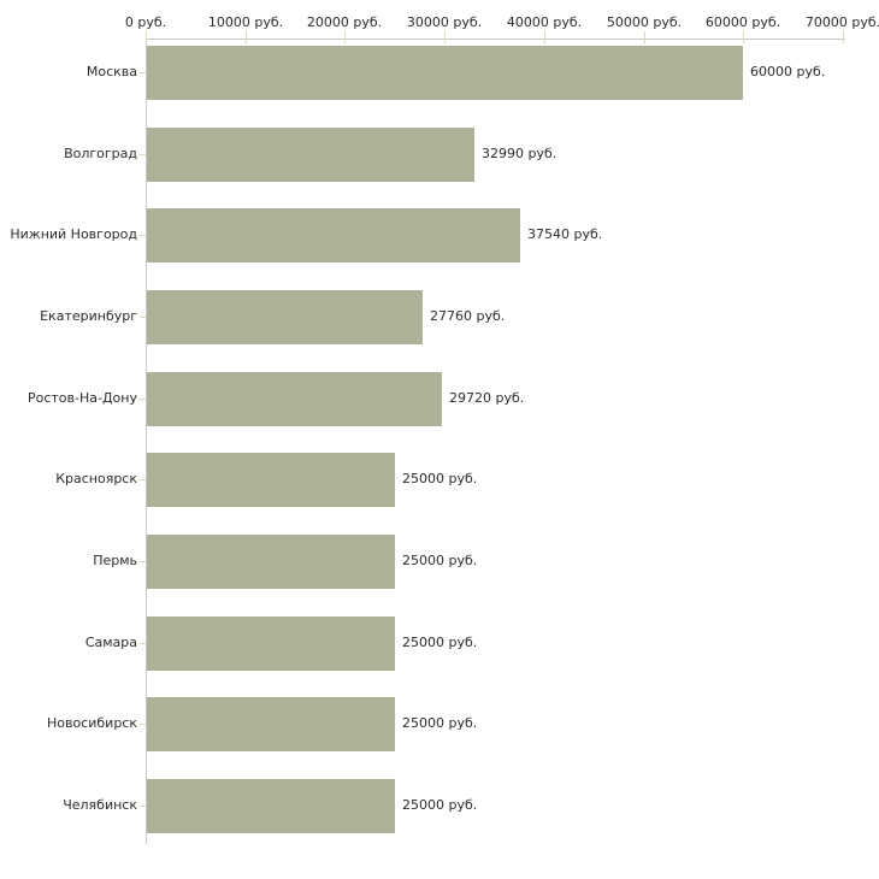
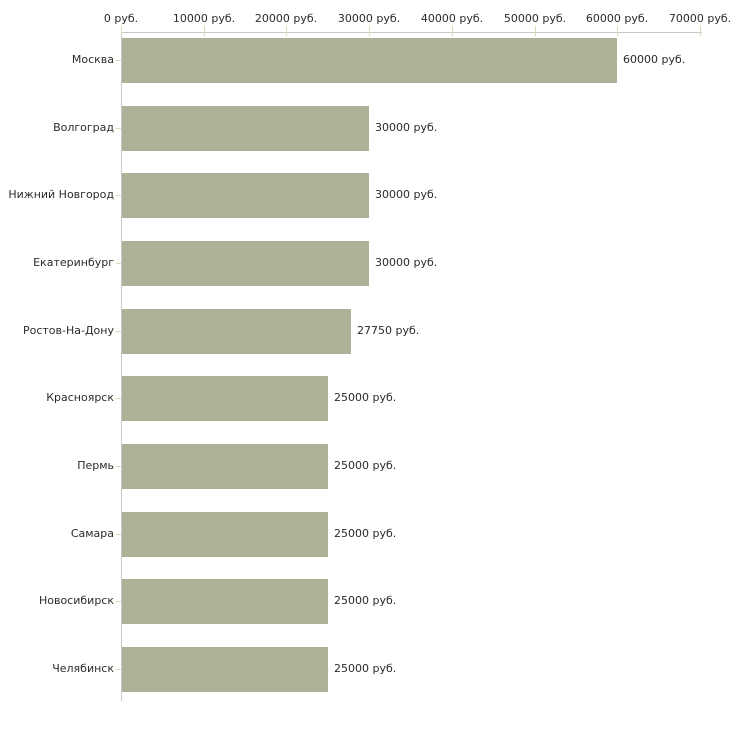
Волгоград: 32990 -> 30000
Нижний Новгород: 37540 -> 30000
Екатеринбург: 27760 -> 30000
Ростов-На-Дону: 29720 -> 27750
